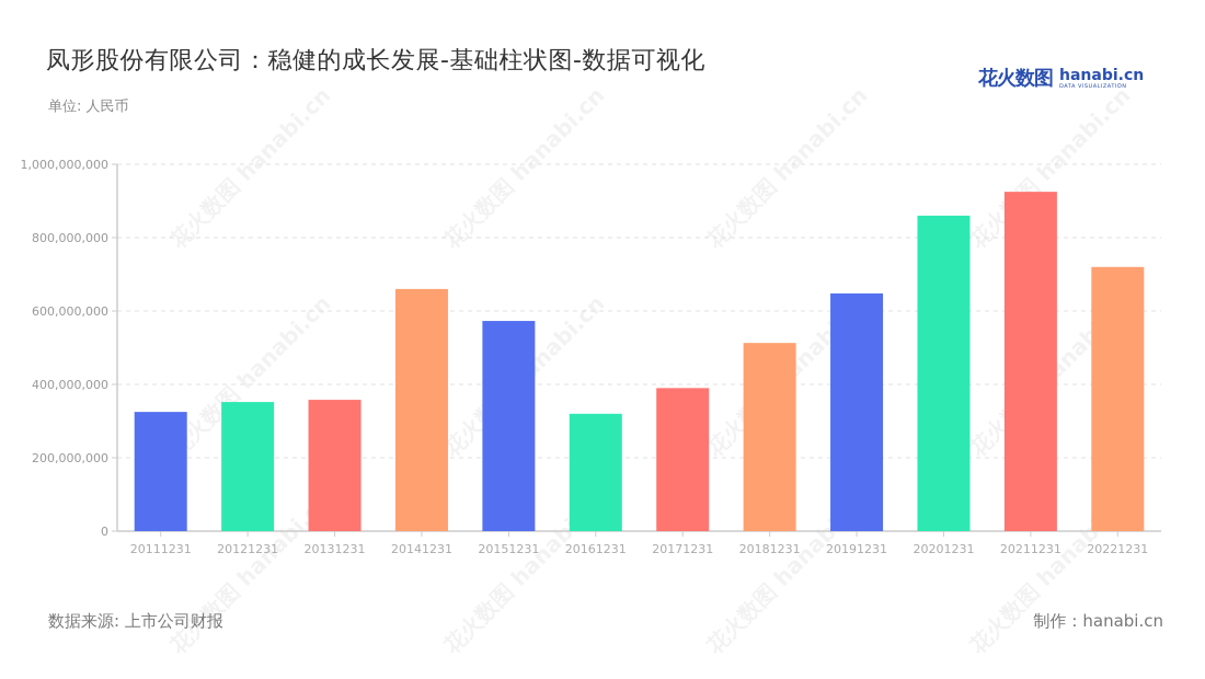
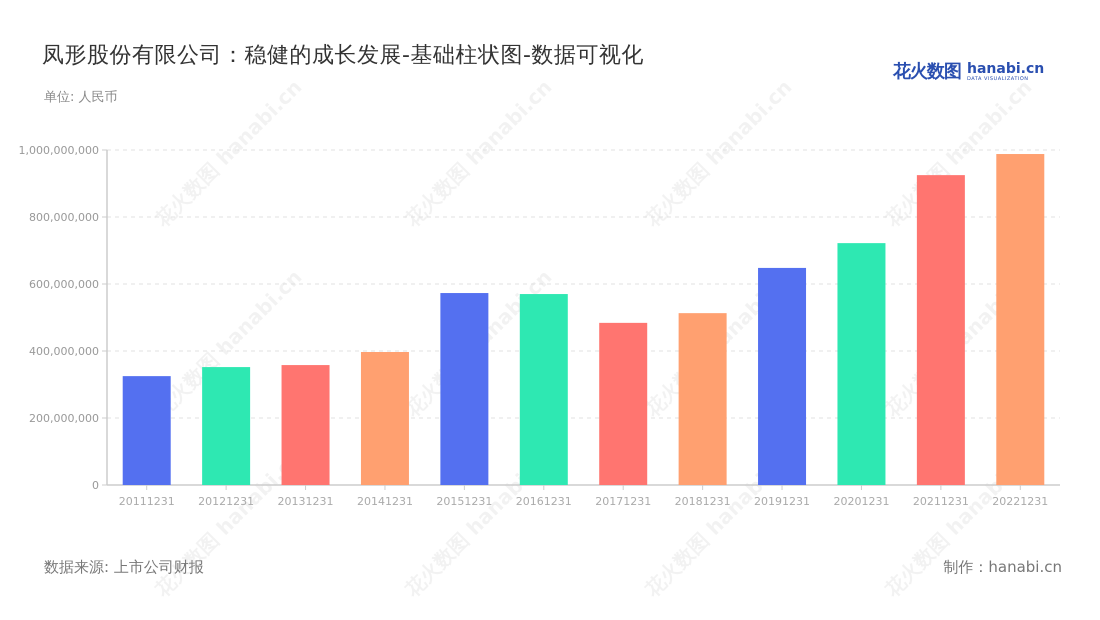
20141231: 660000000 -> 400000000
20161231: 320000000 -> 570000000
20171231: 390000000 -> 480000000
20201231: 860000000 -> 720000000
20221231: 720000000 -> 990000000
